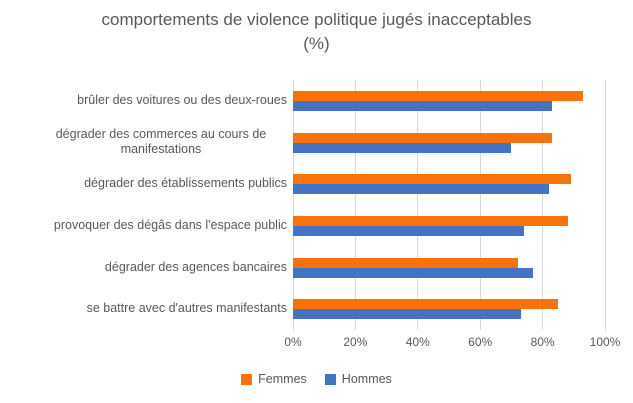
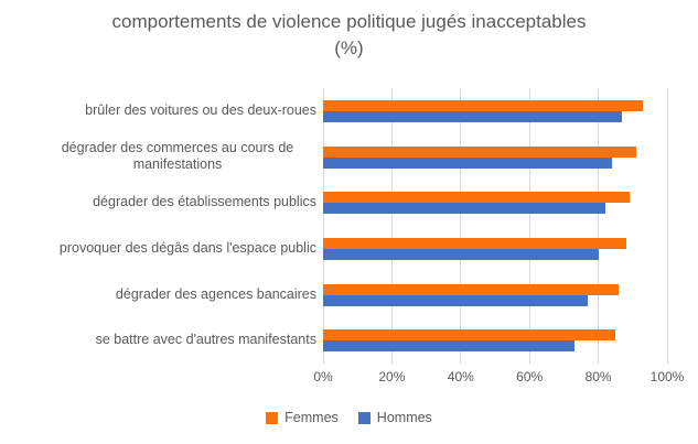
Hommes/brûler des voitures ou des deux-roues: 83% -> 87%
Femmes/dégrader des commerces au cours de manifestations: 83% -> 91%
Hommes/dégrader des commerces au cours de manifestations: 70% -> 84%
Hommes/provoquer des dégâs dans l'espace public: 74% -> 80%
Femmes/dégrader des agences bancaires: 72% -> 86%
